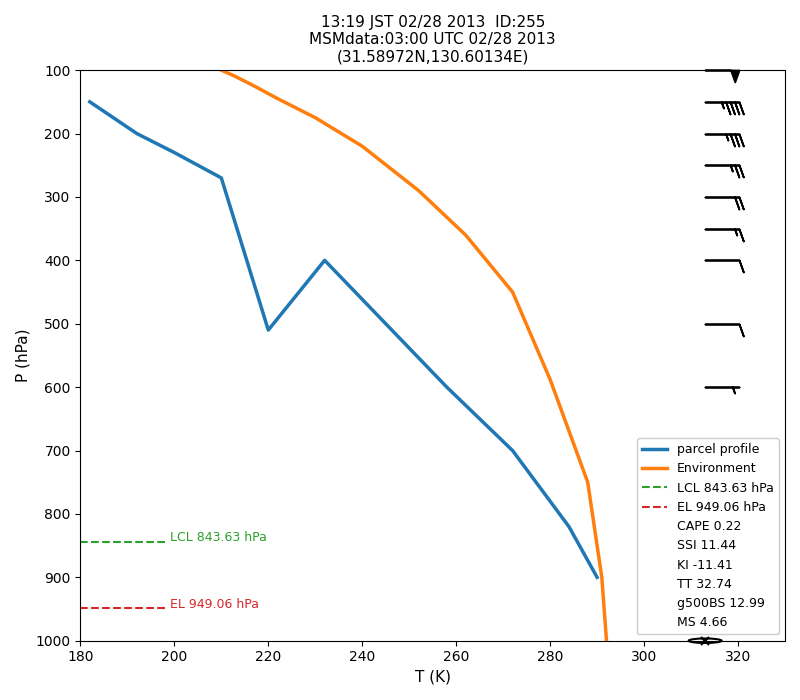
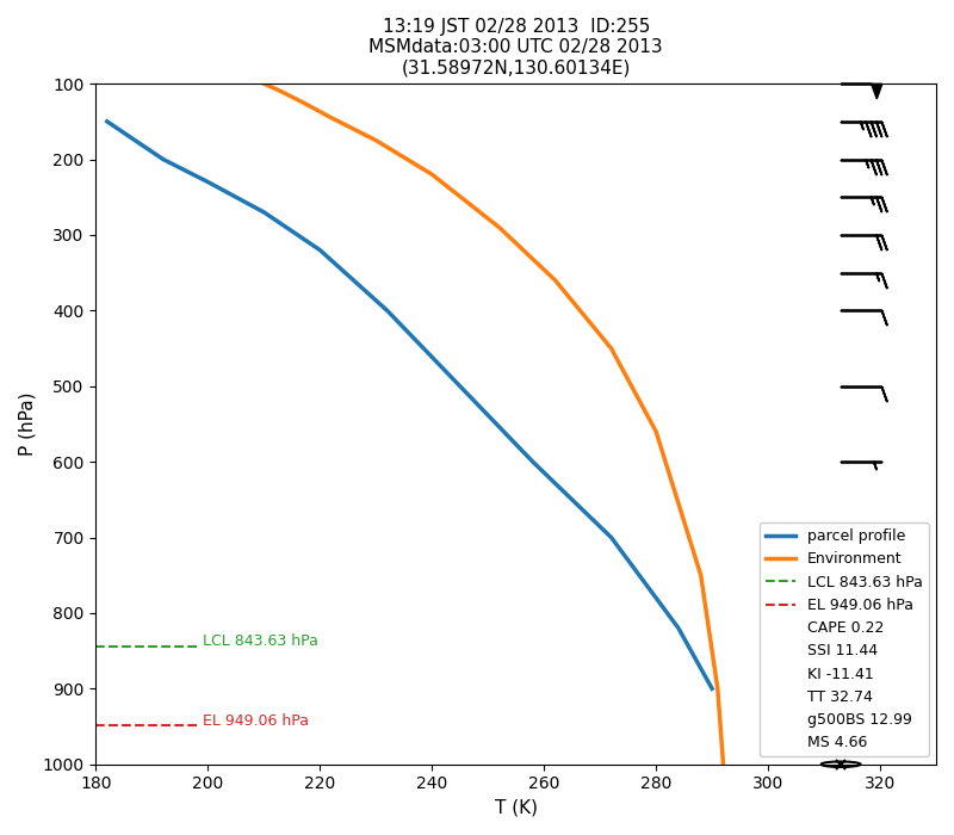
parcel profile/220: 510 -> 320
Environment/280: 588 -> 560
